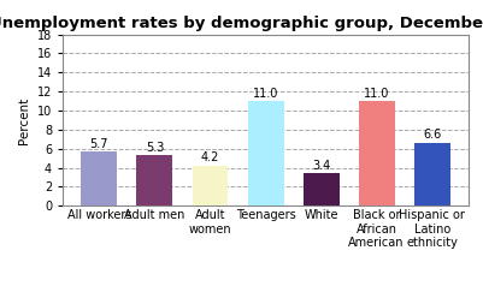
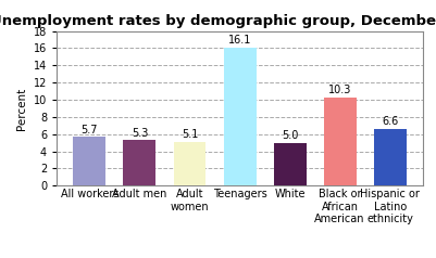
Adult women: 4.2 -> 5.1
Teenagers: 11.0 -> 16.1
White: 3.4 -> 5.0
Black or African American: 11.0 -> 10.3
